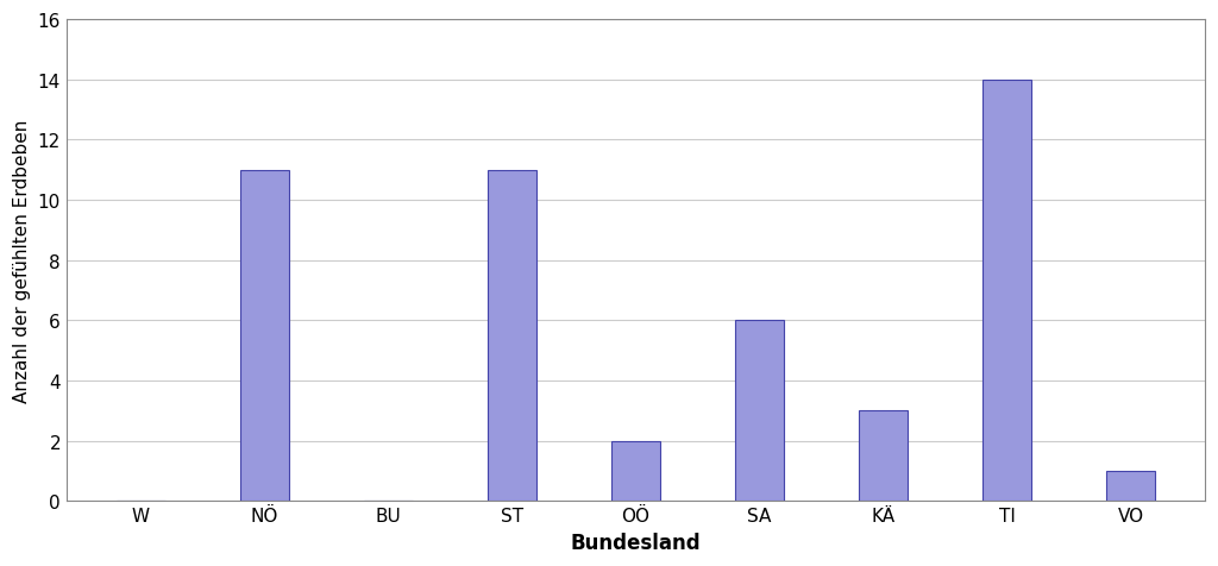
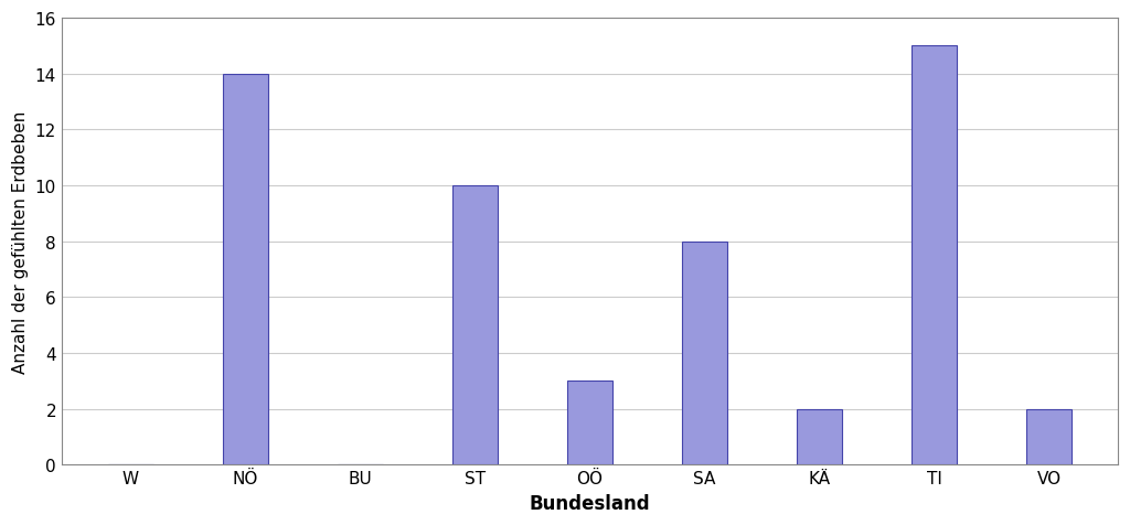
NÖ: 11 -> 14
ST: 11 -> 10
OÖ: 2 -> 3
SA: 6 -> 8
KÄ: 3 -> 2
TI: 14 -> 15
VO: 1 -> 2
